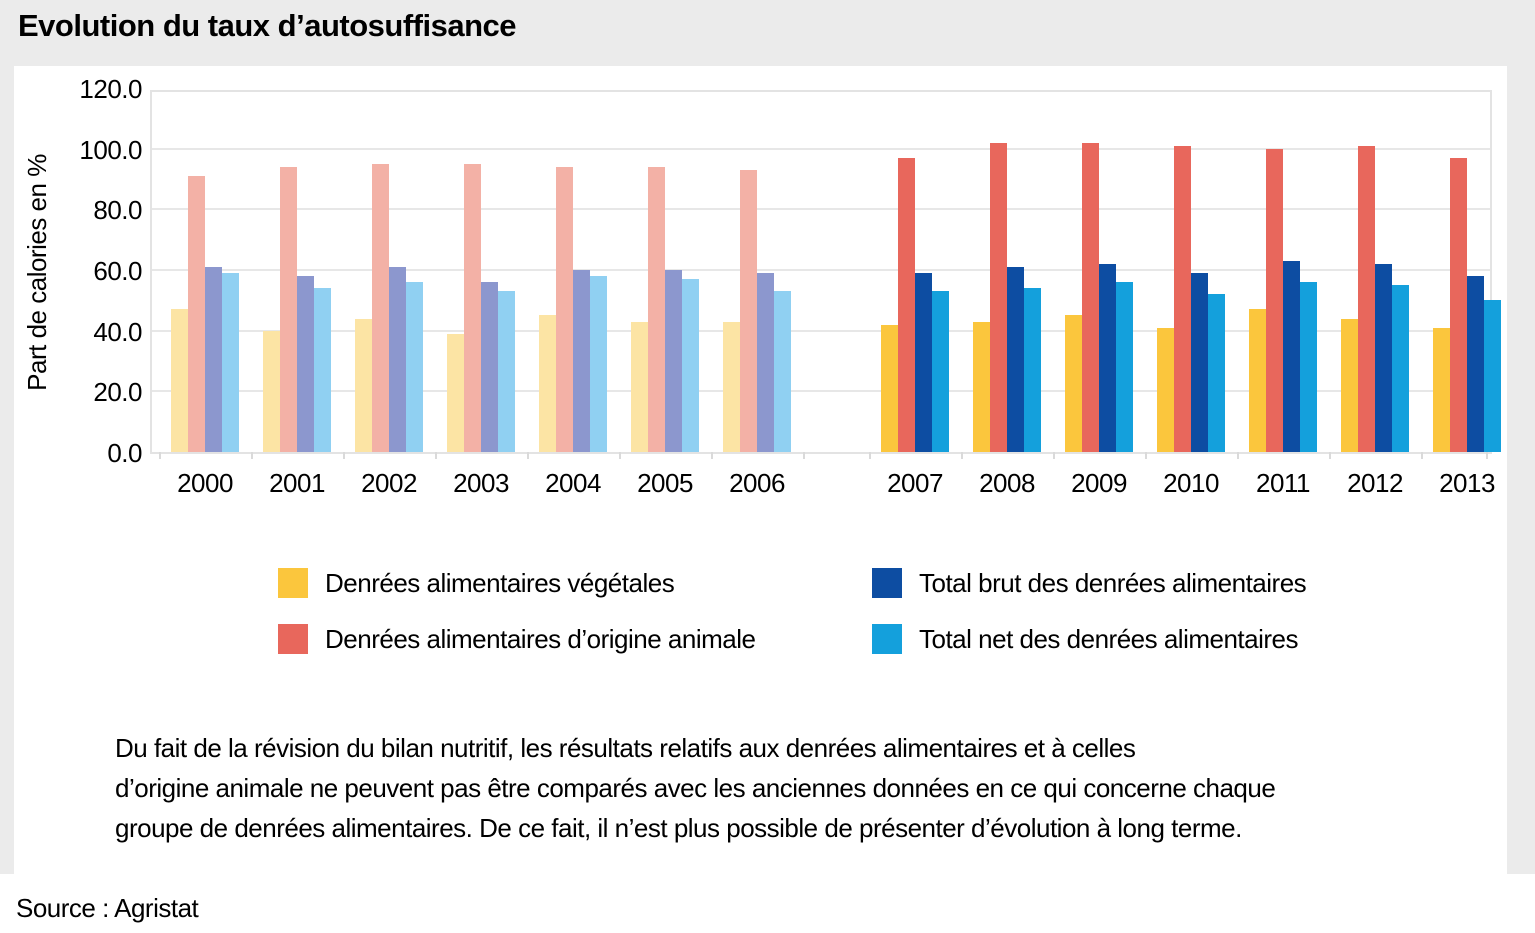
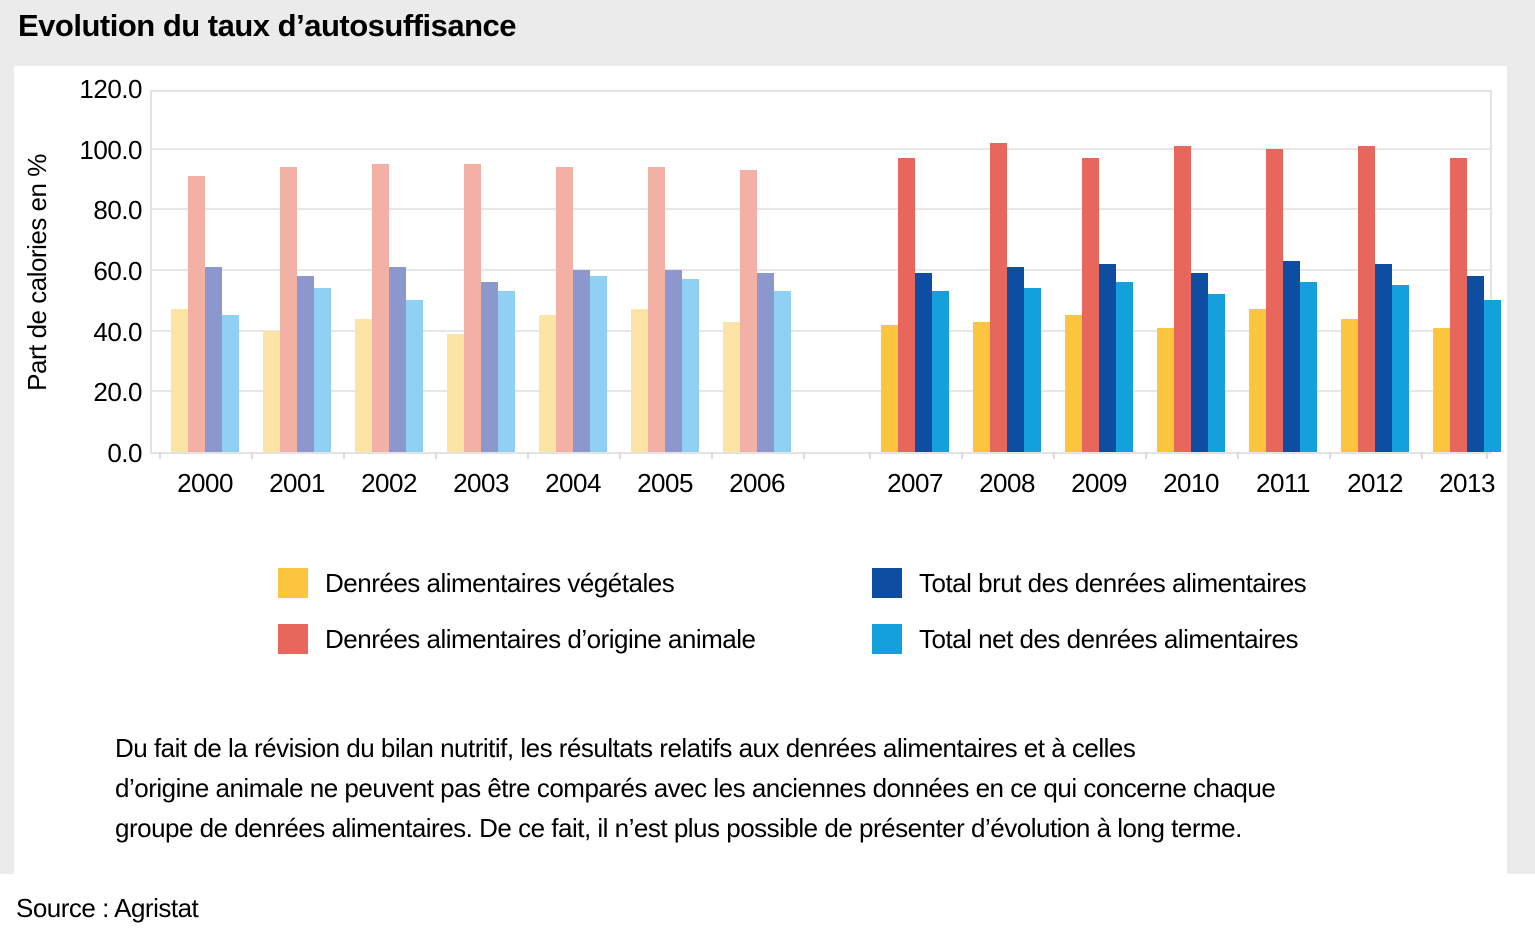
Total net des denrées alimentaires/2000: 59 -> 45
Total net des denrées alimentaires/2002: 56 -> 50
Denrées alimentaires végétales/2005: 43 -> 47
Denrées alimentaires d’origine animale/2009: 102 -> 97
